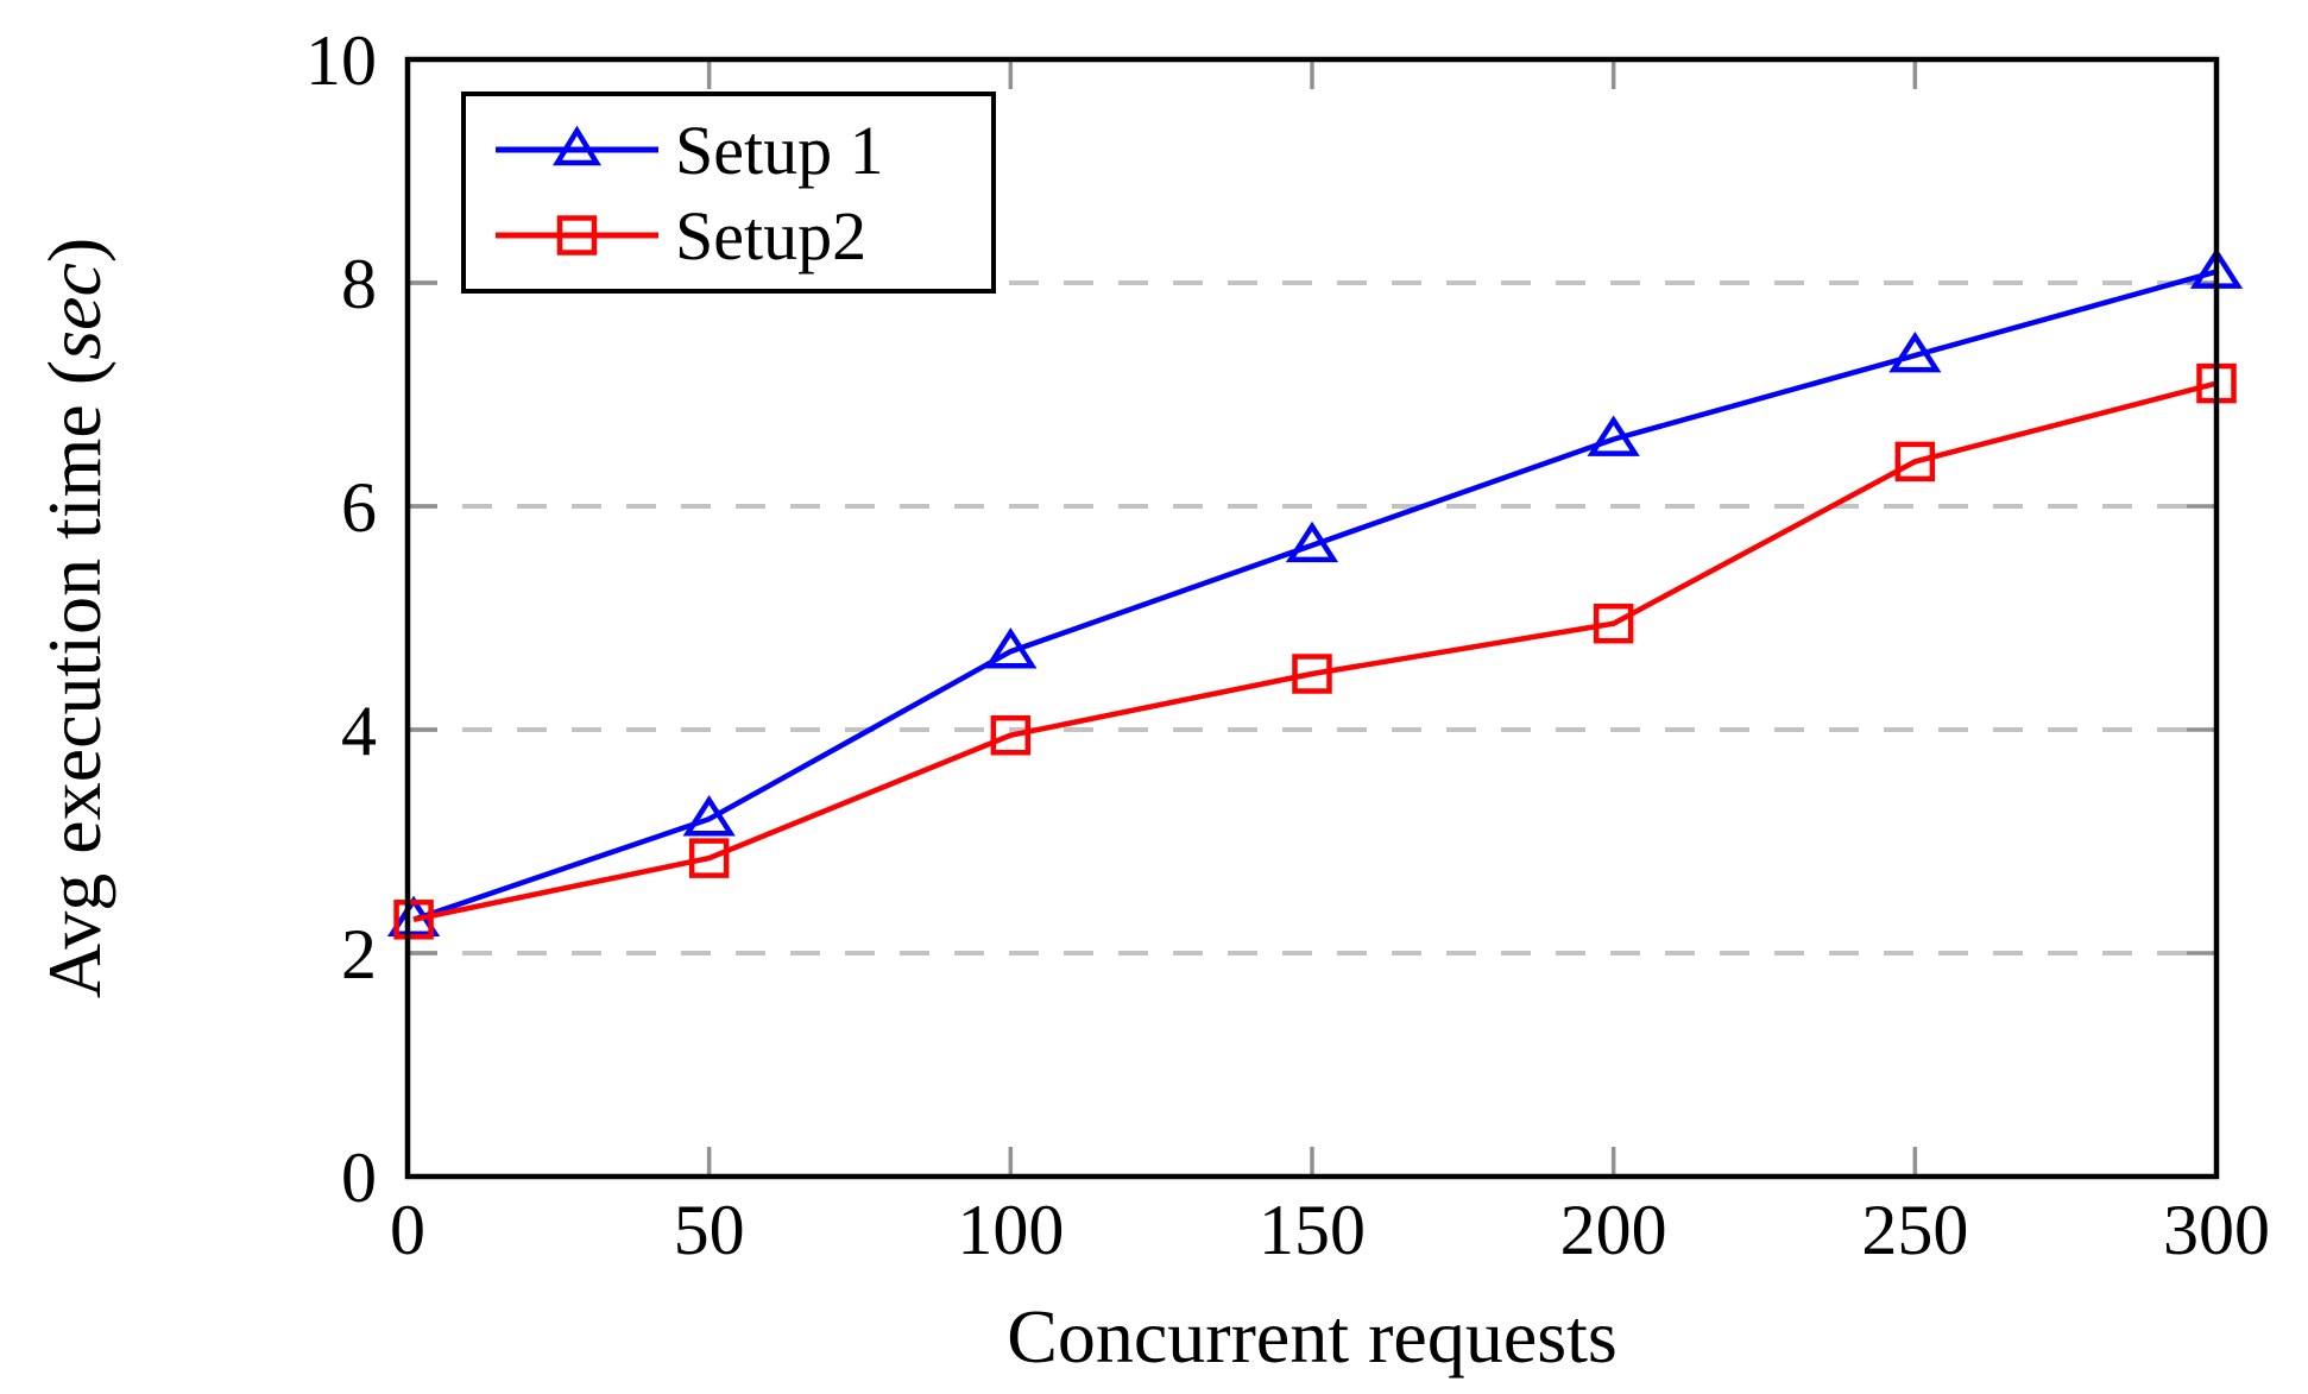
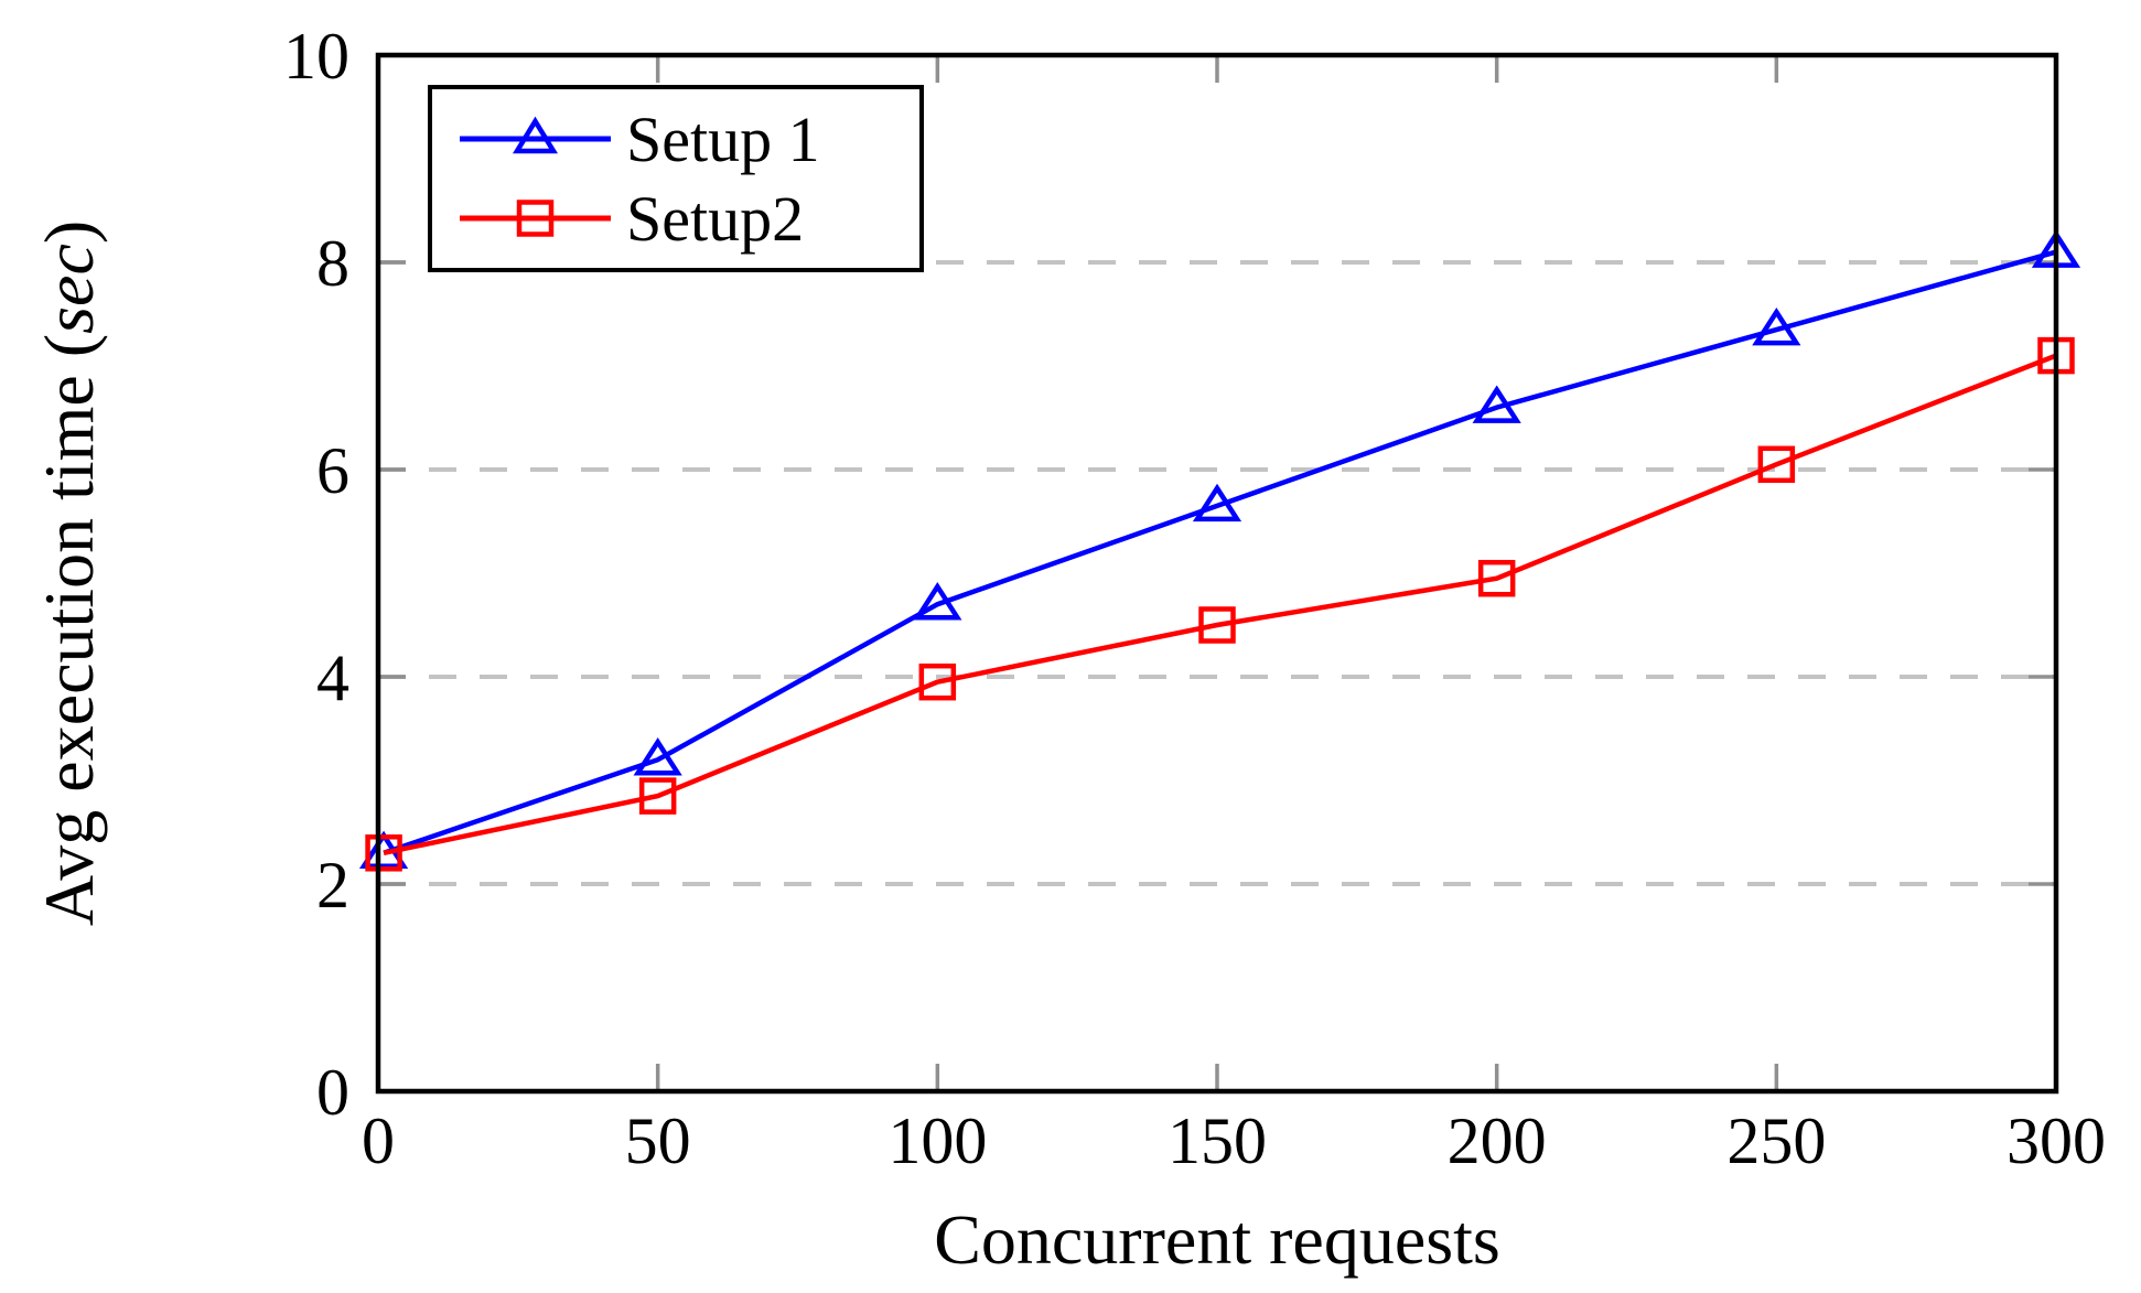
Setup2/250: 6.4 -> 6.0
